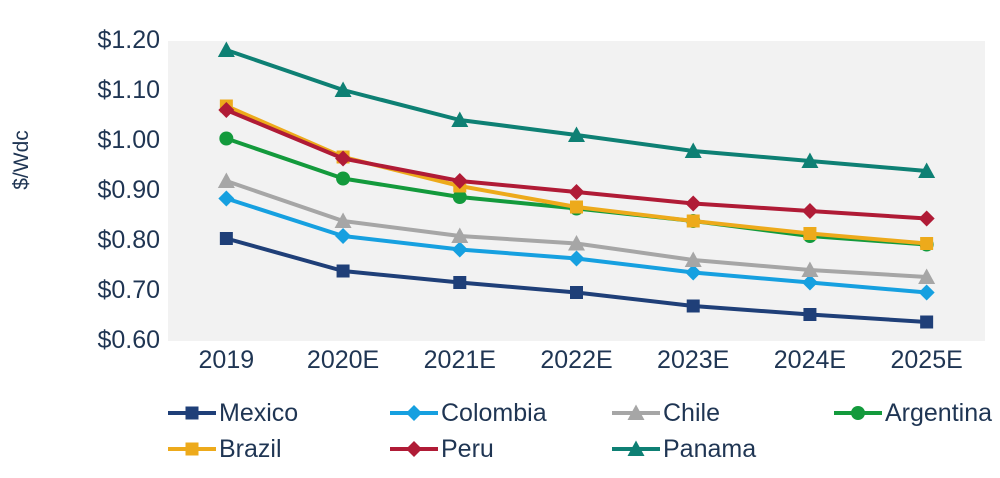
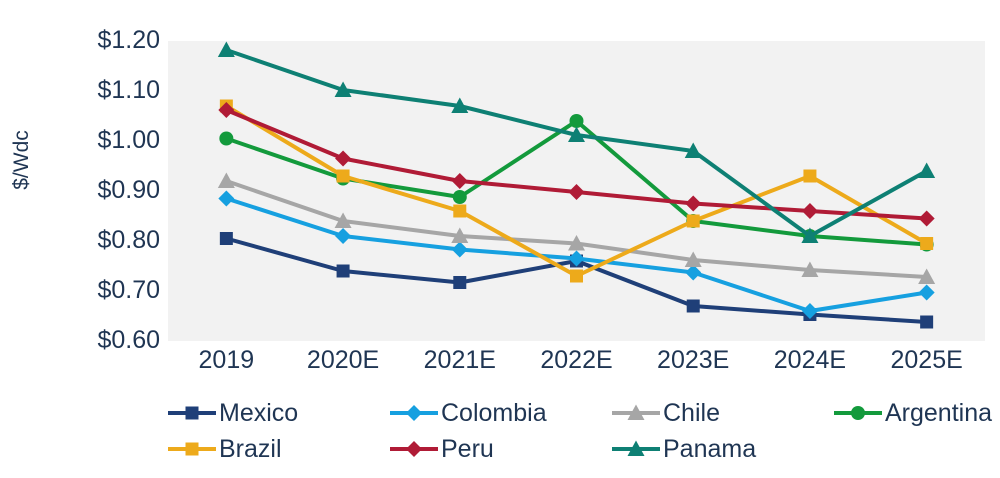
Brazil/2020E: $0.97 -> $0.93
Brazil/2021E: $0.91 -> $0.86
Panama/2021E: $1.04 -> $1.07
Mexico/2022E: $0.70 -> $0.76
Argentina/2022E: $0.86 -> $1.04
Brazil/2022E: $0.87 -> $0.73
Colombia/2024E: $0.72 -> $0.66
Brazil/2024E: $0.81 -> $0.93
Panama/2024E: $0.96 -> $0.81
